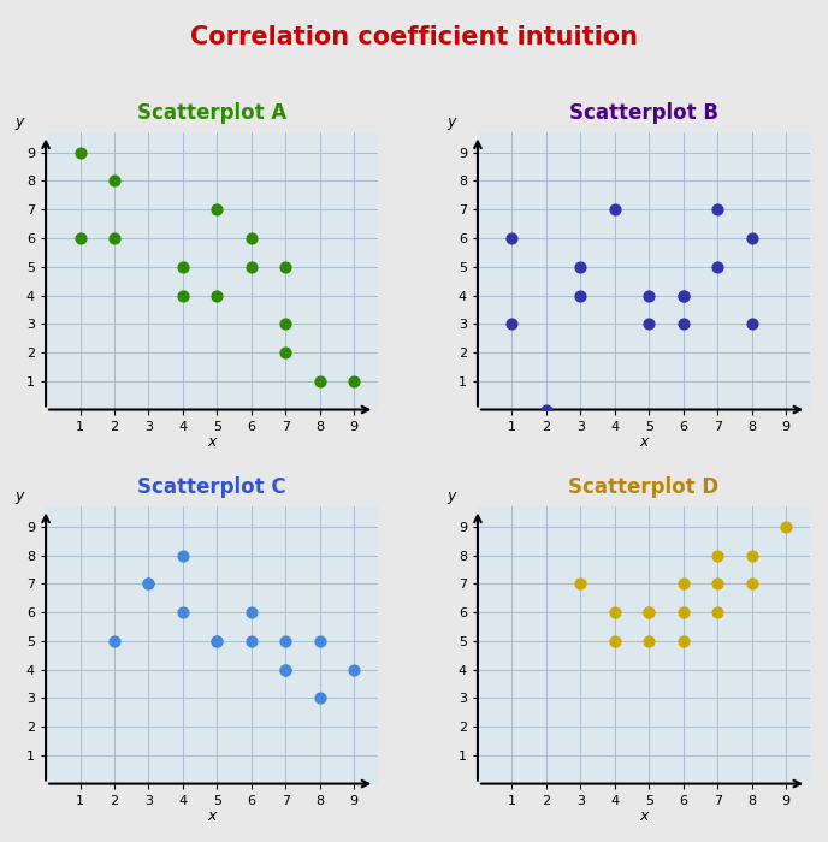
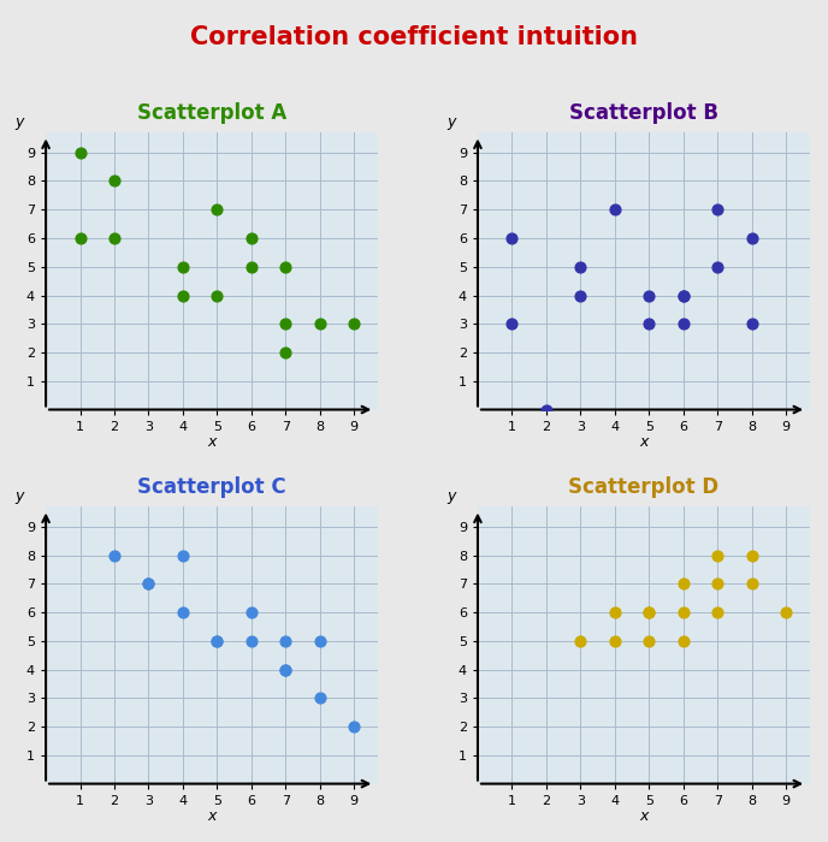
Scatterplot A/8: 1 -> 3
Scatterplot A/9: 1 -> 3
Scatterplot C/2: 5 -> 8
Scatterplot C/9: 4 -> 2
Scatterplot D/3: 7 -> 5
Scatterplot D/9: 9 -> 6
